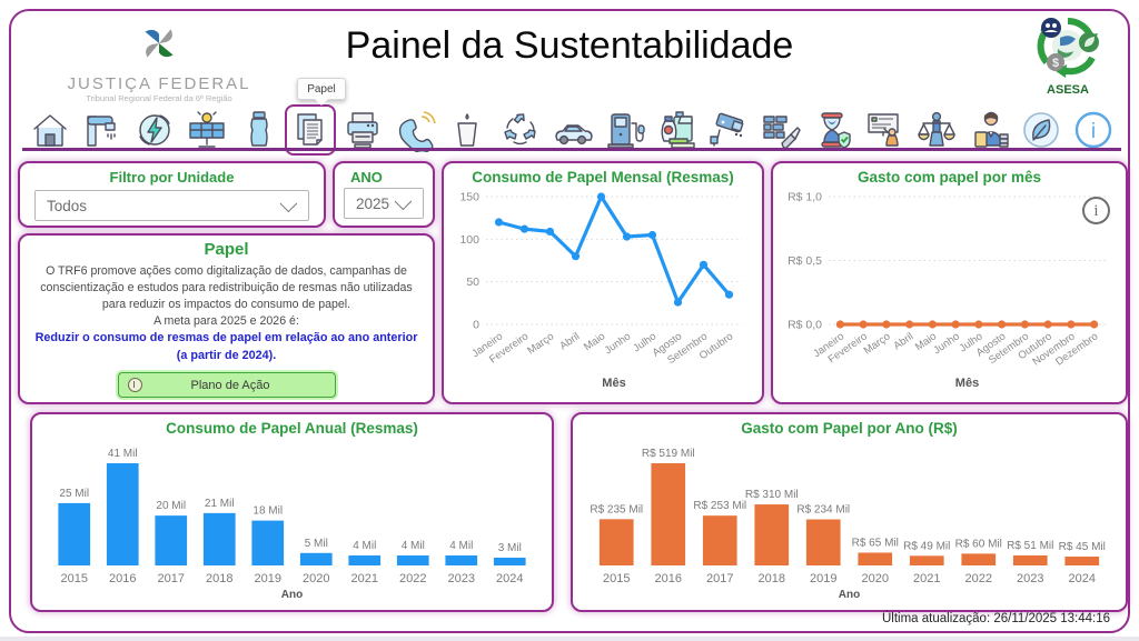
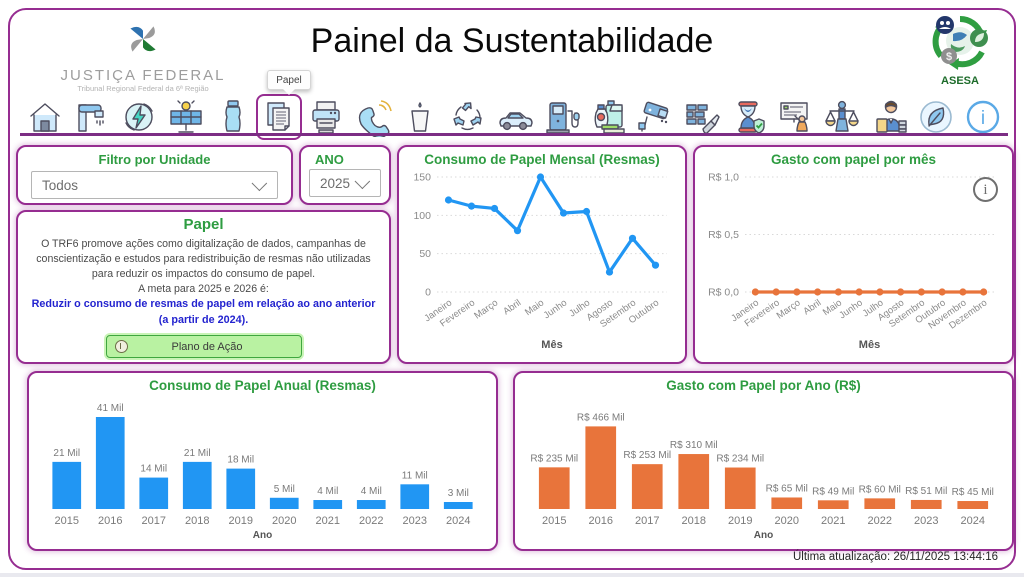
Consumo de Papel Anual (Resmas)/2015: 25 -> 21
Consumo de Papel Anual (Resmas)/2017: 20 -> 14
Consumo de Papel Anual (Resmas)/2023: 4 -> 11
Gasto com Papel por Ano (R$)/2016: 519 -> 466
